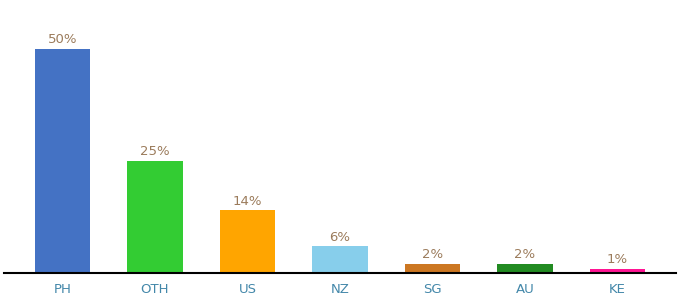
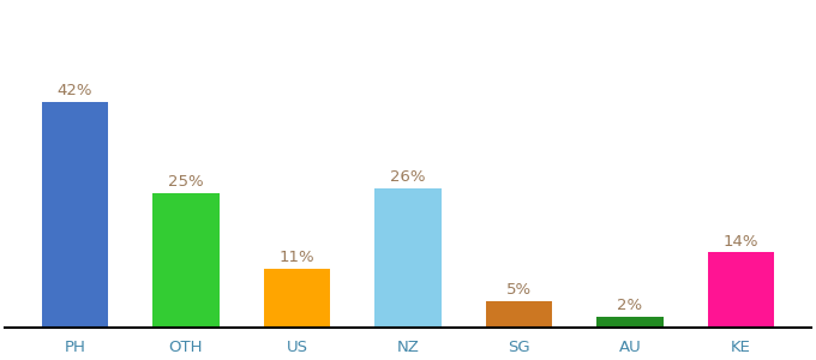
PH: 50% -> 42%
US: 14% -> 11%
NZ: 6% -> 26%
SG: 2% -> 5%
KE: 1% -> 14%
